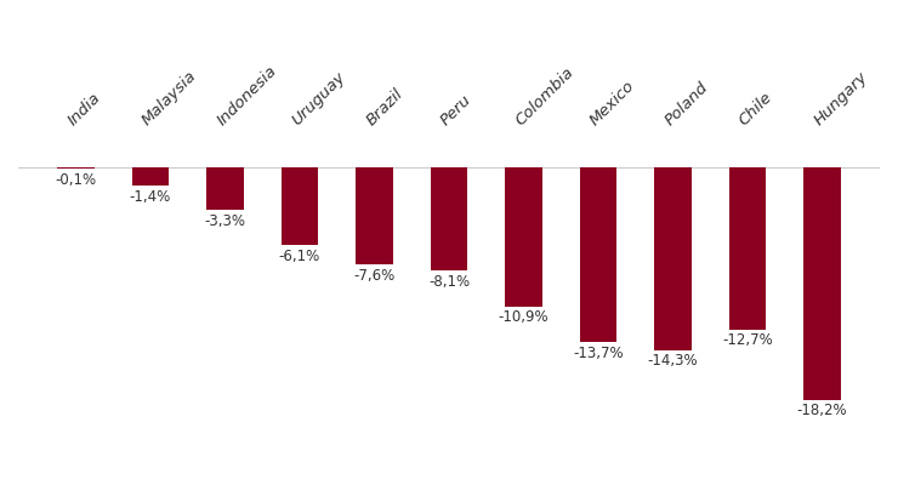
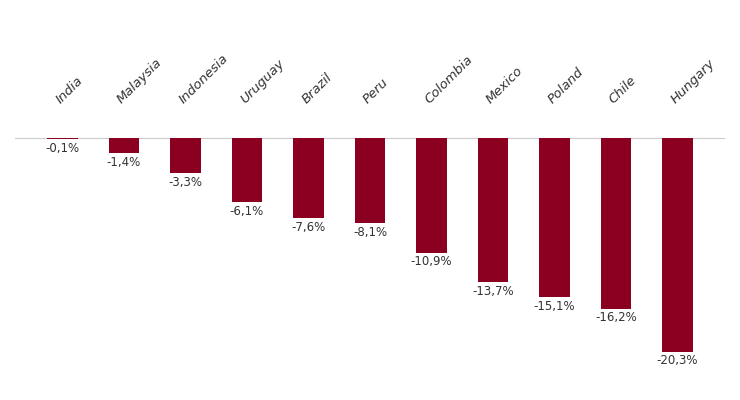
Poland: -14,3% -> -15,1%
Chile: -12,7% -> -16,2%
Hungary: -18,2% -> -20,3%
